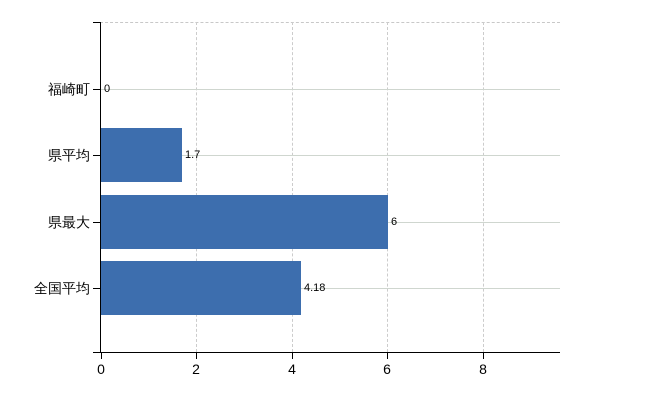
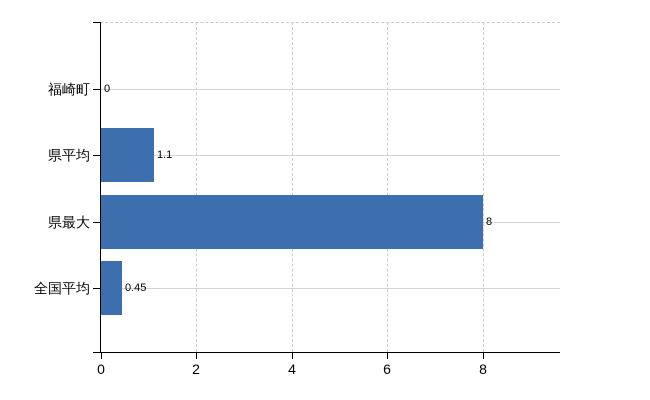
県平均: 1.7 -> 1.1
県最大: 6 -> 8
全国平均: 4.18 -> 0.45
